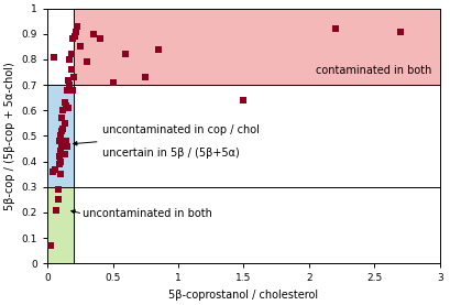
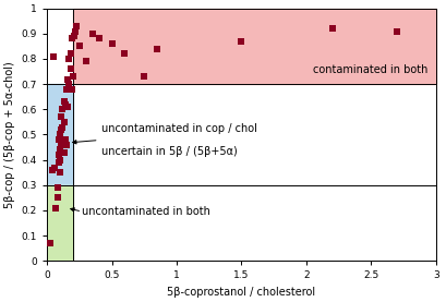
0.5: 0.71 -> 0.86
1.5: 0.64 -> 0.87
